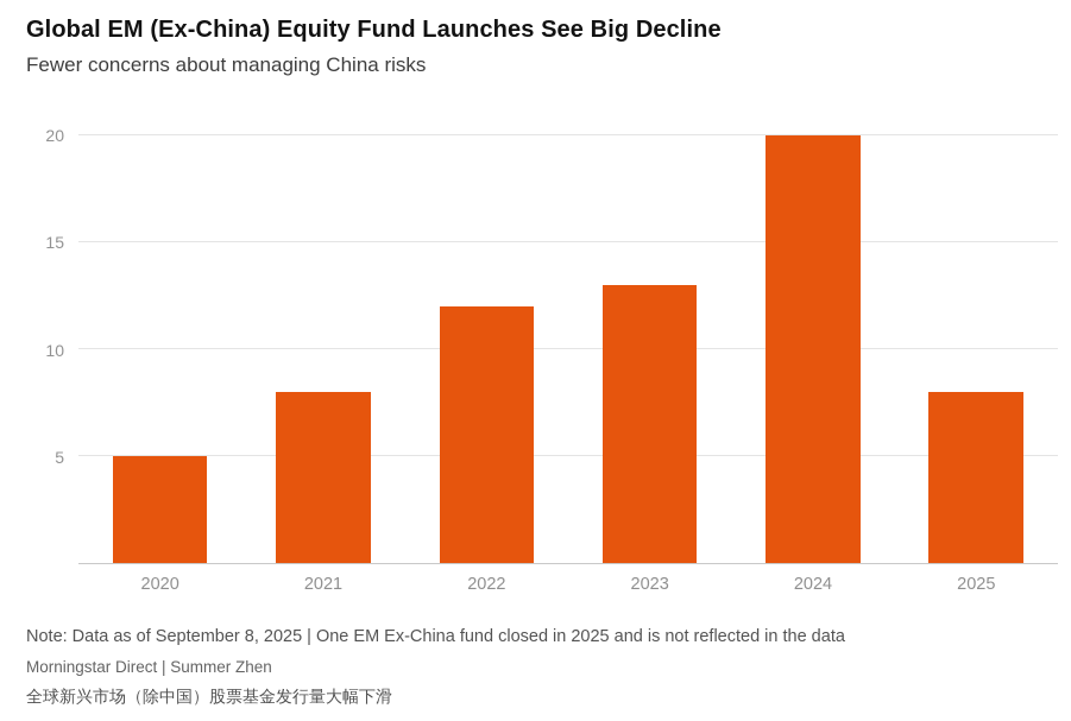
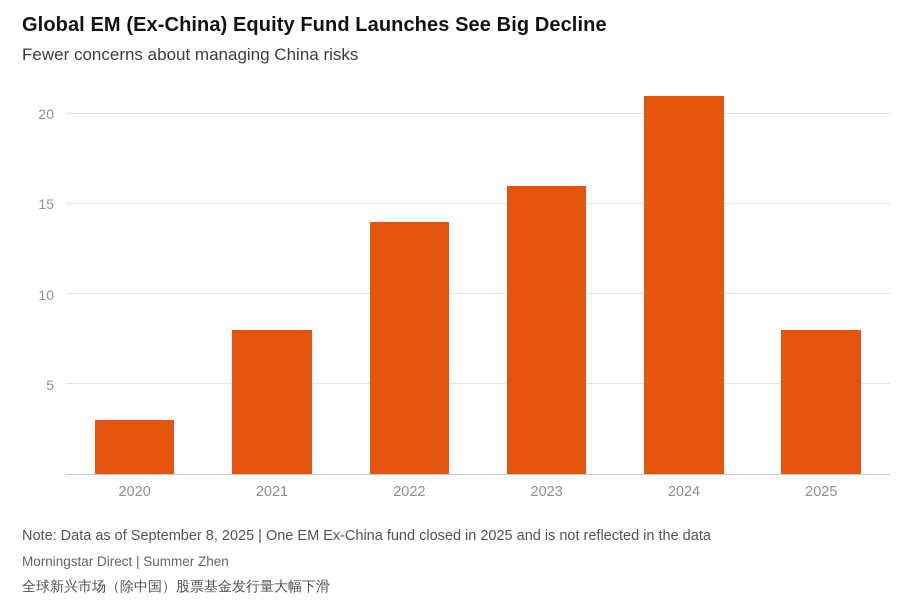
2020: 5 -> 3
2022: 12 -> 14
2023: 13 -> 16
2024: 20 -> 21
